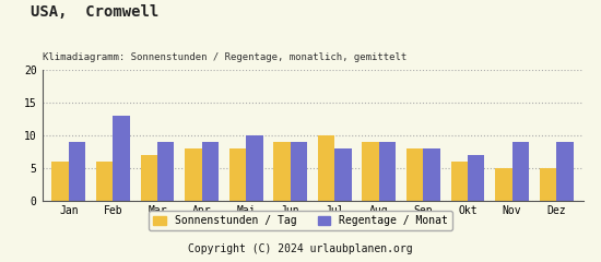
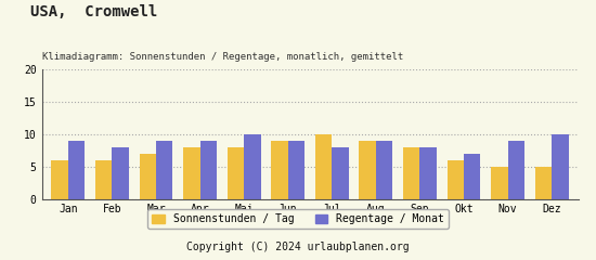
Regentage / Monat/Feb: 13 -> 8
Regentage / Monat/Dez: 9 -> 10
